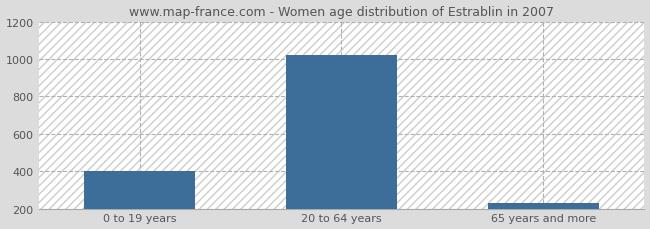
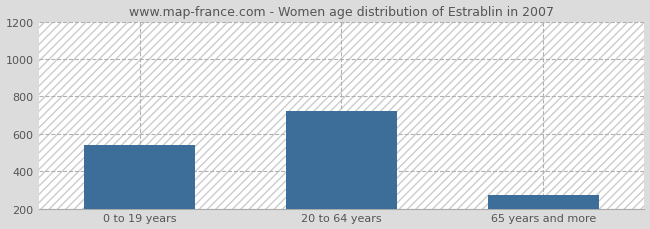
0 to 19 years: 400 -> 540
20 to 64 years: 1020 -> 720
65 years and more: 230 -> 270
